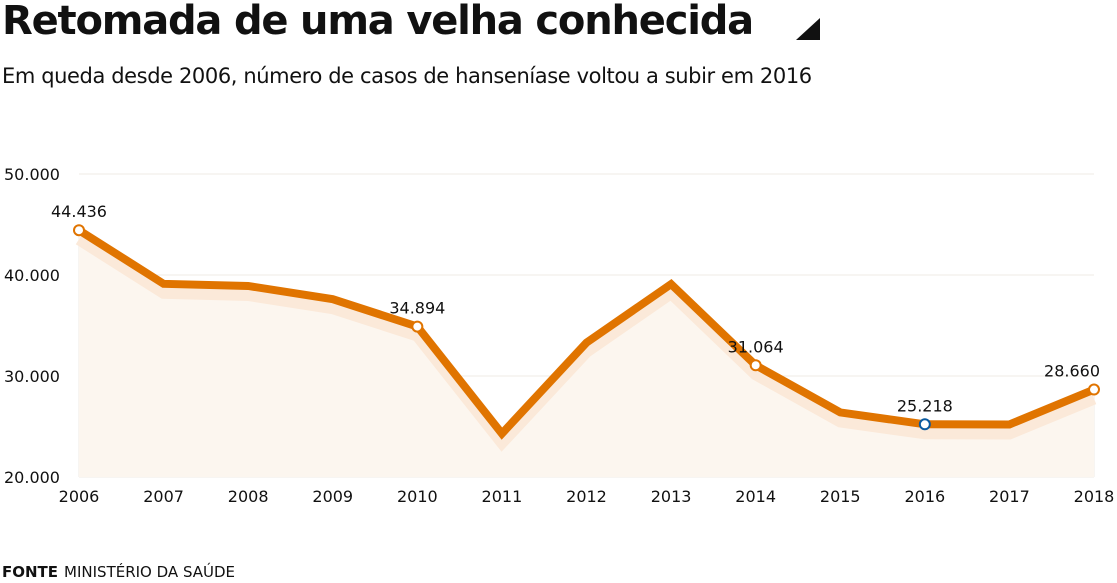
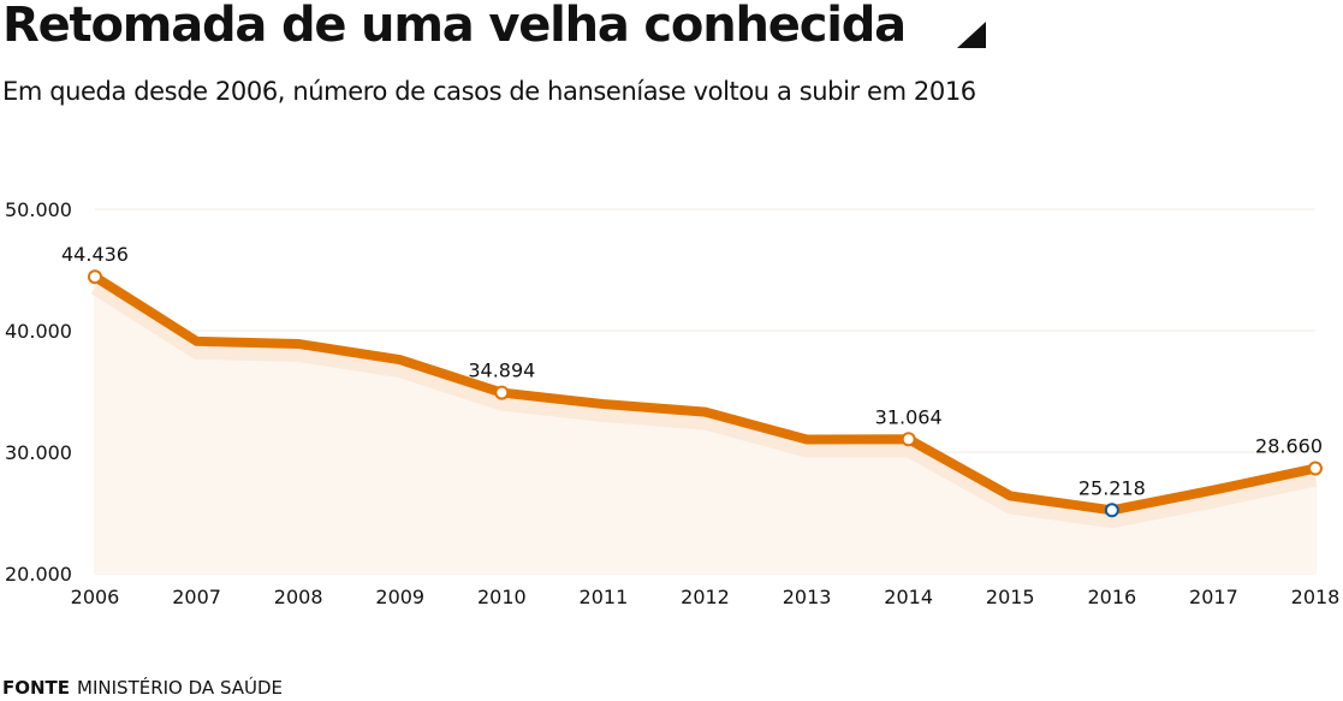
2011: 24300 -> 34000
2013: 39100 -> 31000
2017: 25200 -> 26900
